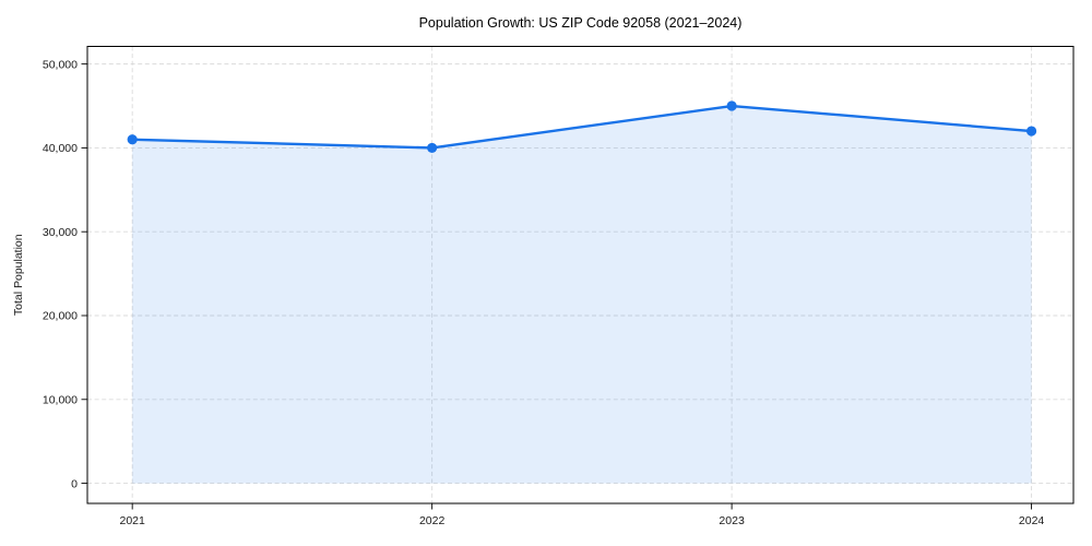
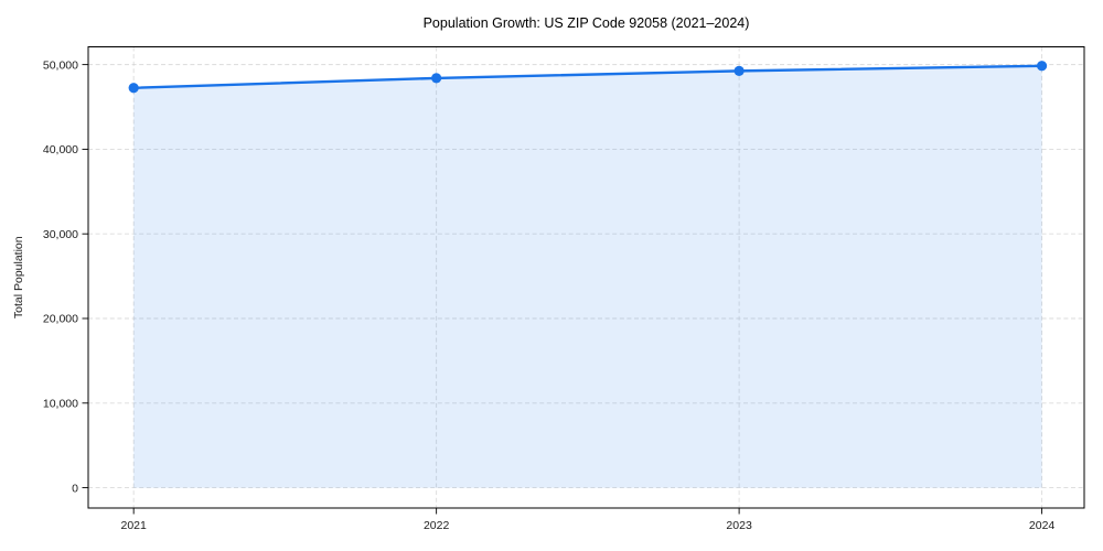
2021: 41000 -> 47000
2022: 40000 -> 48000
2023: 45000 -> 49000
2024: 42000 -> 50000
